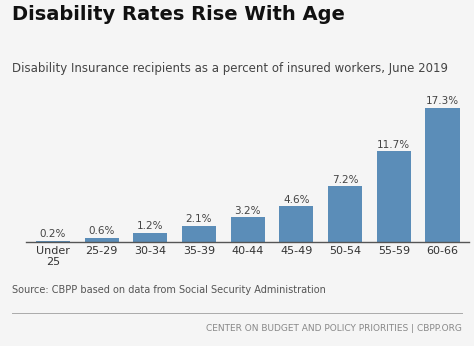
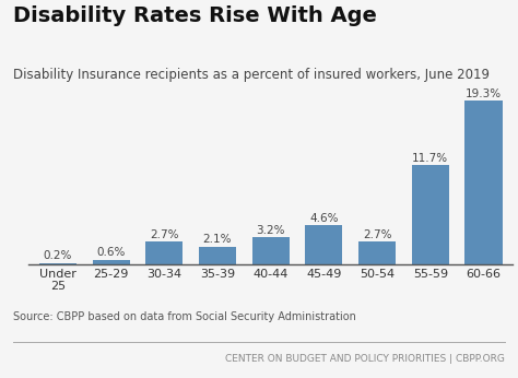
30-34: 1.2% -> 2.7%
50-54: 7.2% -> 2.7%
60-66: 17.3% -> 19.3%
